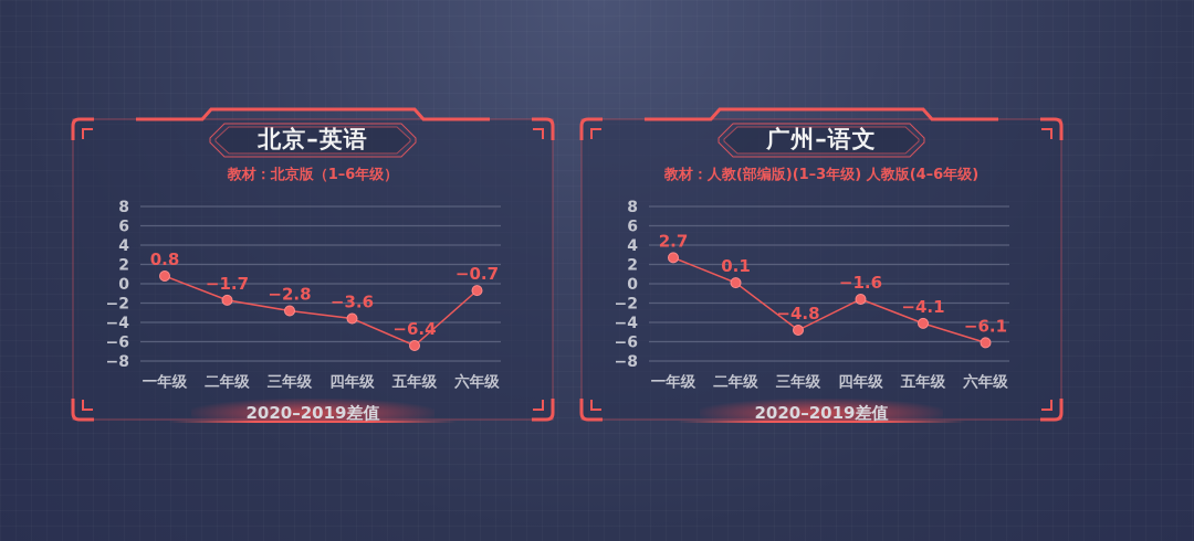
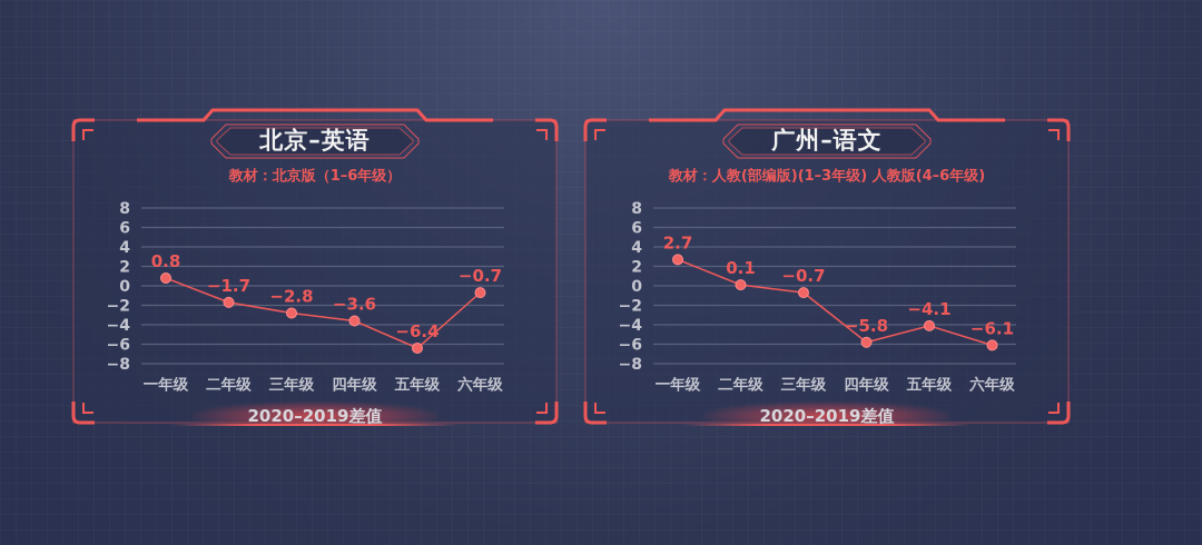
广州–语文/三年级: −4.8 -> −0.7
广州–语文/四年级: −1.6 -> −5.8
